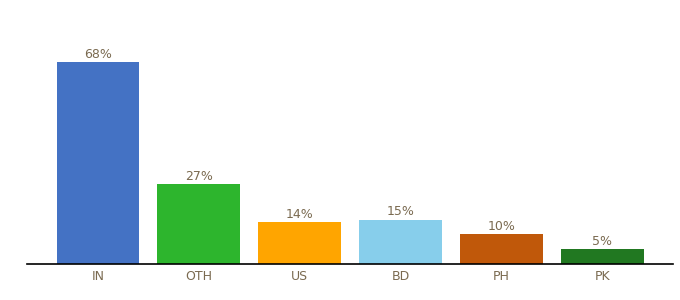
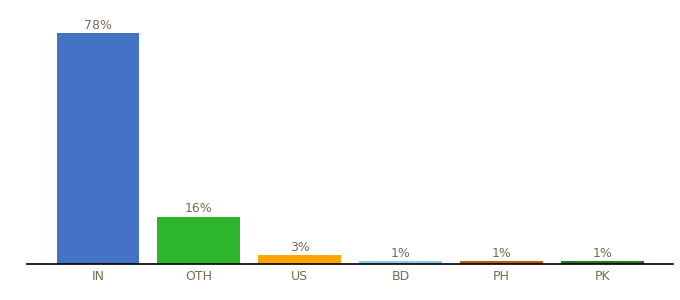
IN: 68% -> 78%
OTH: 27% -> 16%
US: 14% -> 3%
BD: 15% -> 1%
PH: 10% -> 1%
PK: 5% -> 1%
